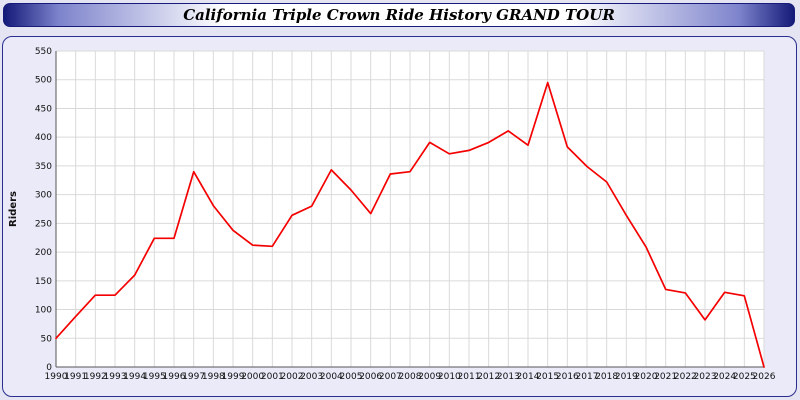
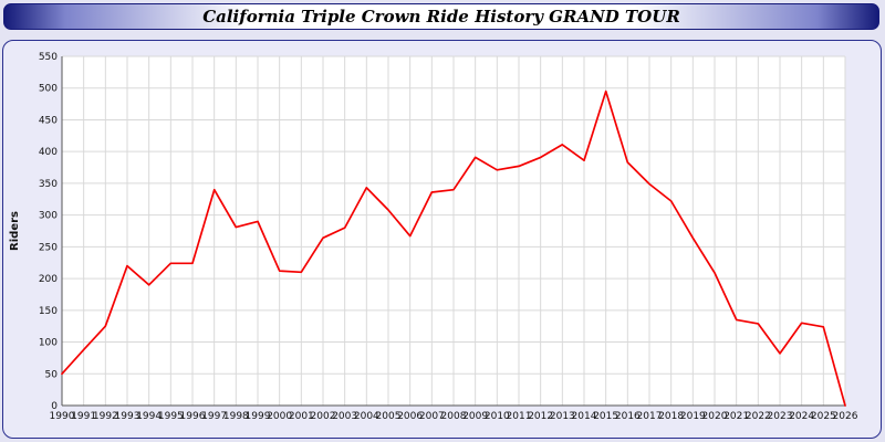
1993: 120 -> 220
1994: 160 -> 190
1999: 240 -> 290
